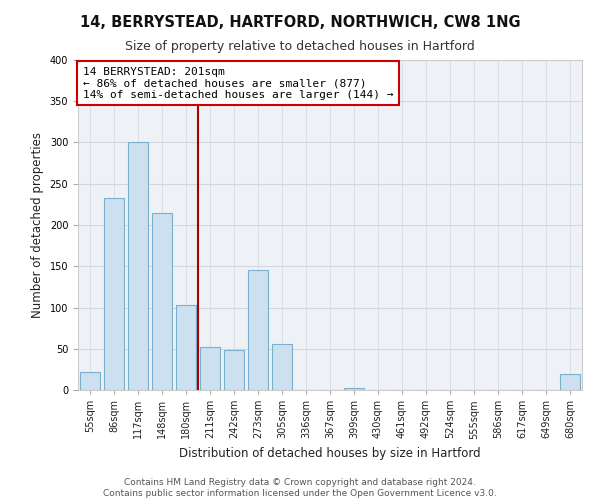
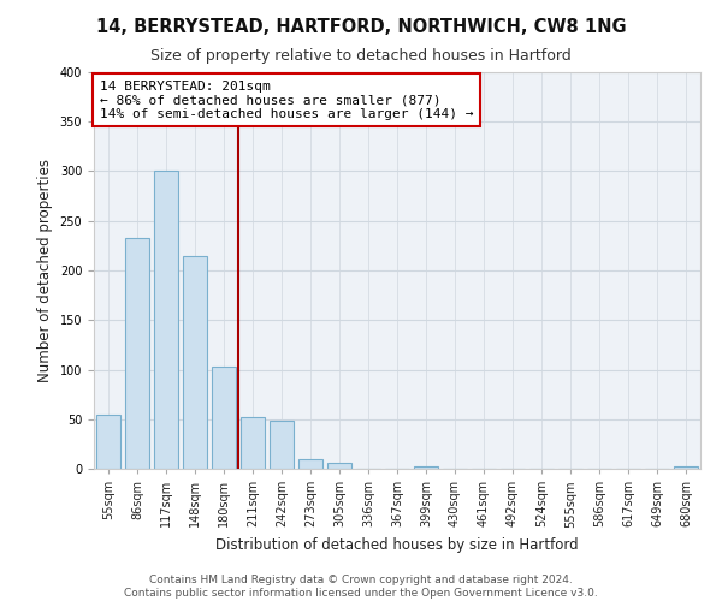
55sqm: 22 -> 54
273sqm: 146 -> 10
305sqm: 56 -> 6
680sqm: 20 -> 3
